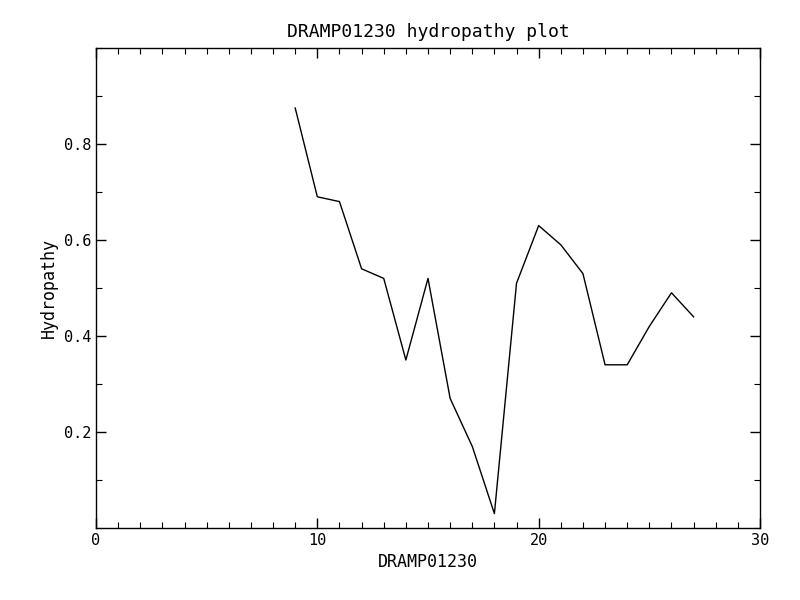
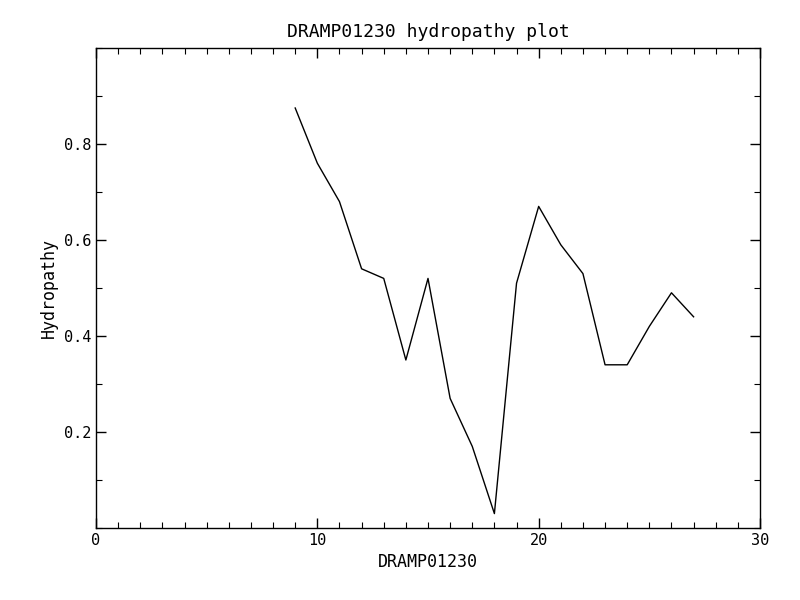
10: 0.690 -> 0.760
20: 0.630 -> 0.670
